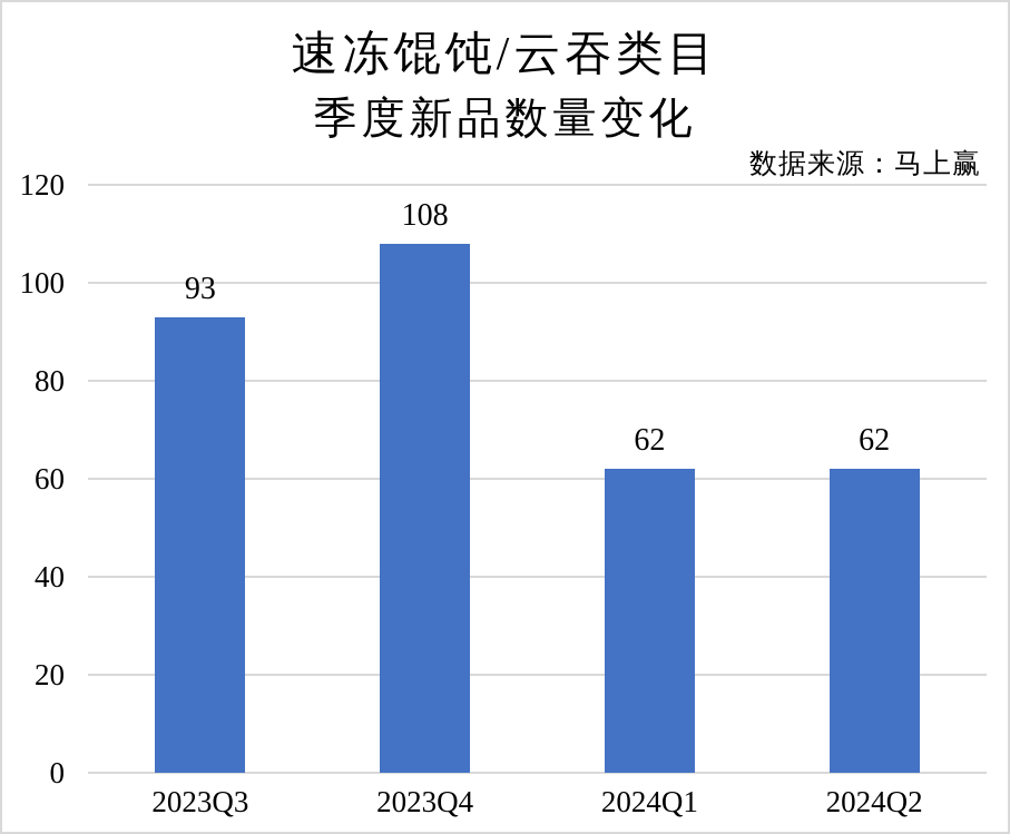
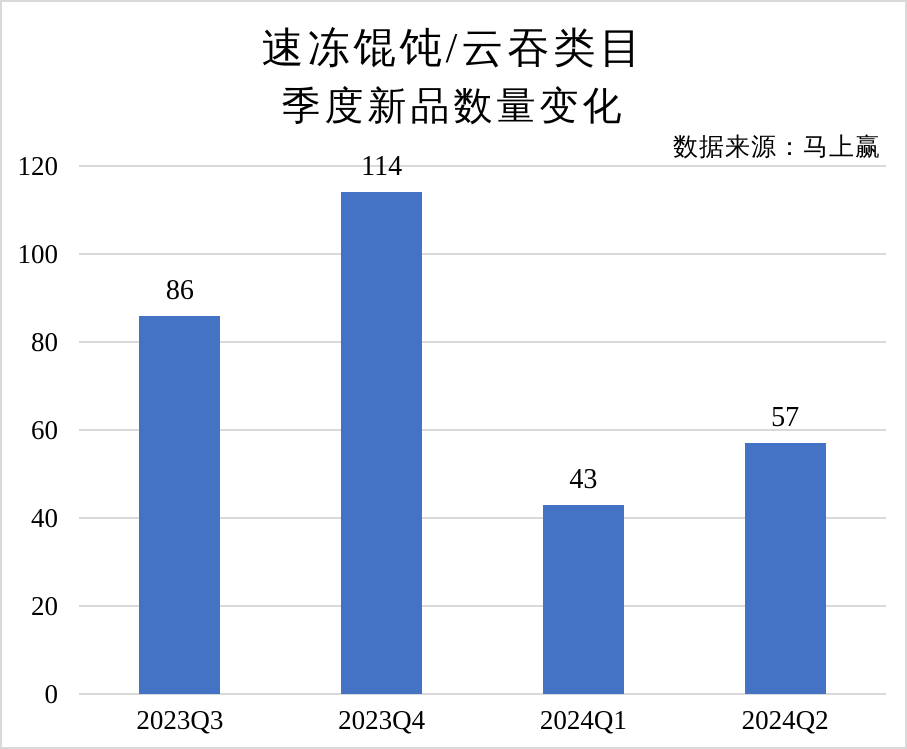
2023Q3: 93 -> 86
2023Q4: 108 -> 114
2024Q1: 62 -> 43
2024Q2: 62 -> 57
